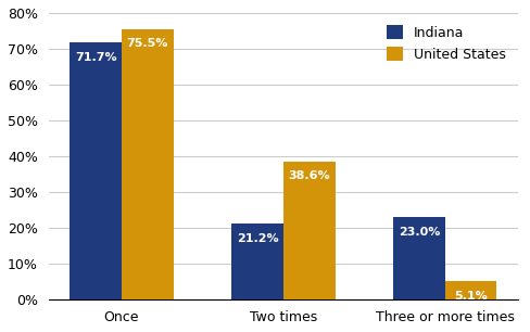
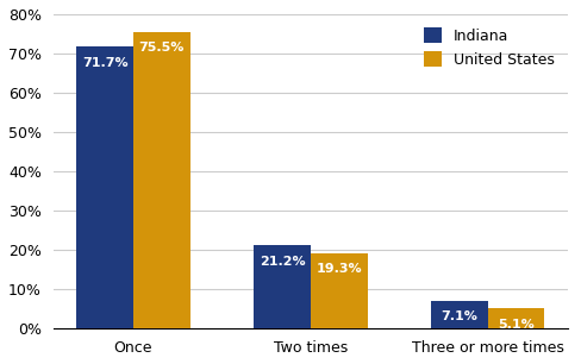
United States/Two times: 38.6% -> 19.3%
Indiana/Three or more times: 23.0% -> 7.1%
